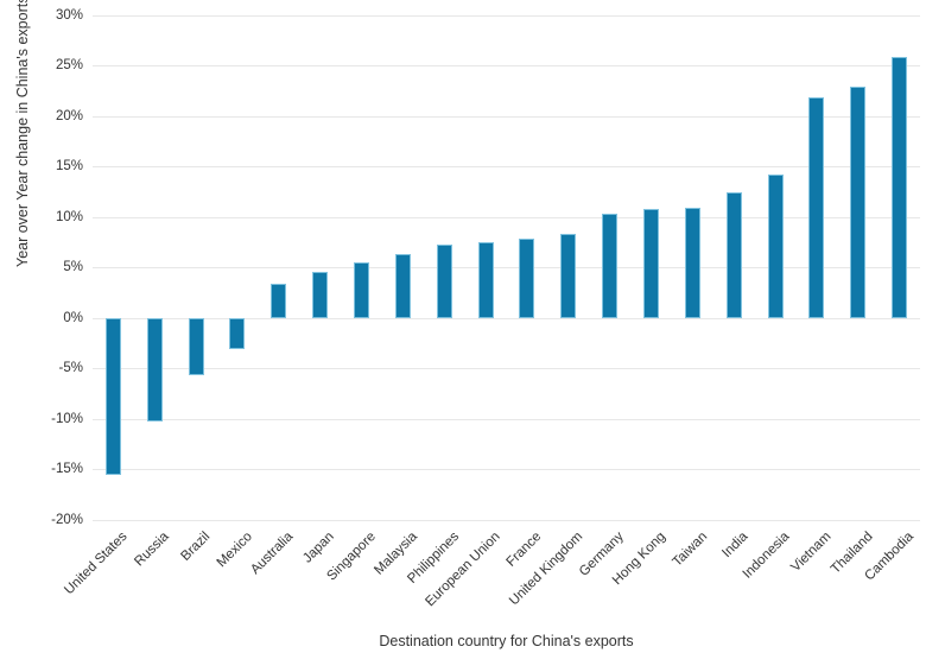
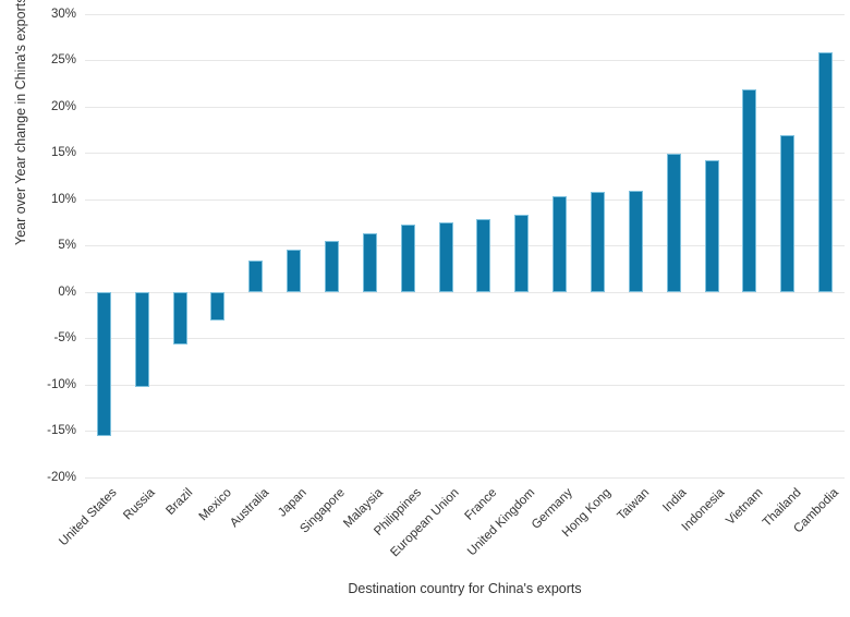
India: 12% -> 15%
Thailand: 23% -> 17%
